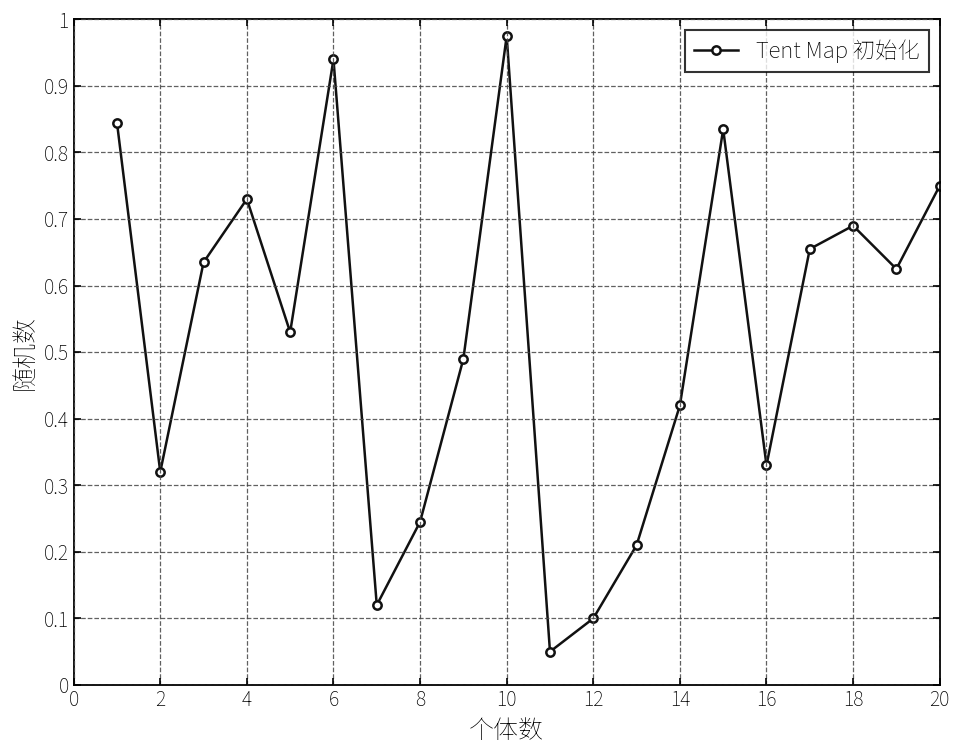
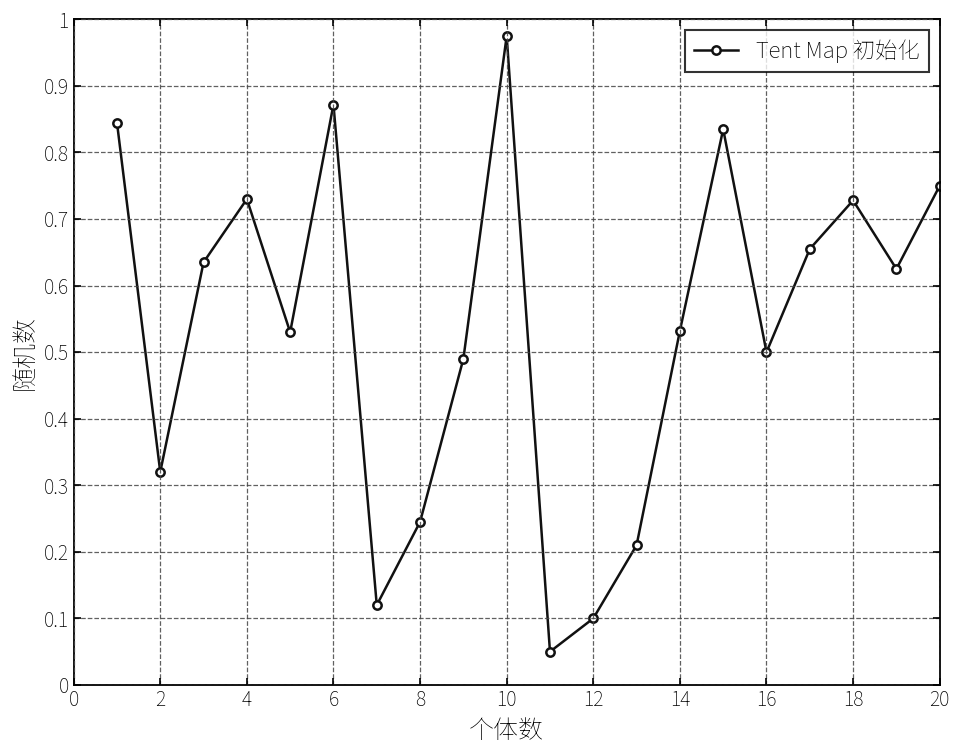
6: 0.940 -> 0.872
14: 0.420 -> 0.532
16: 0.330 -> 0.500
18: 0.690 -> 0.728
